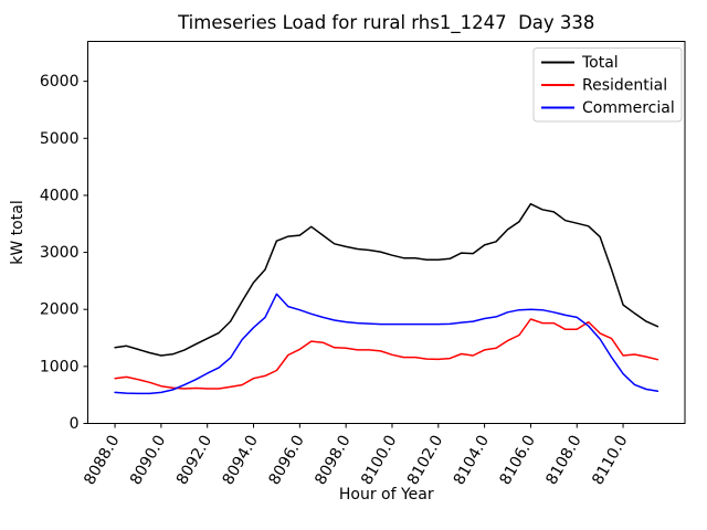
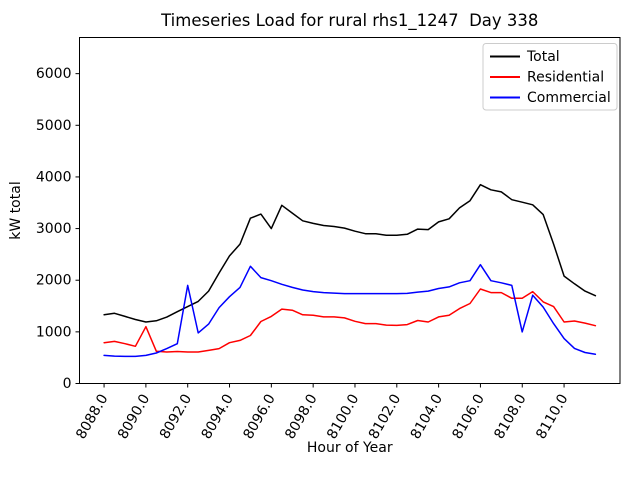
Residential/8090.0: 700 -> 1100
Commercial/8092.0: 900 -> 1900
Total/8096.0: 3300 -> 3000
Commercial/8106.0: 2000 -> 2300
Commercial/8108.0: 1900 -> 1000
